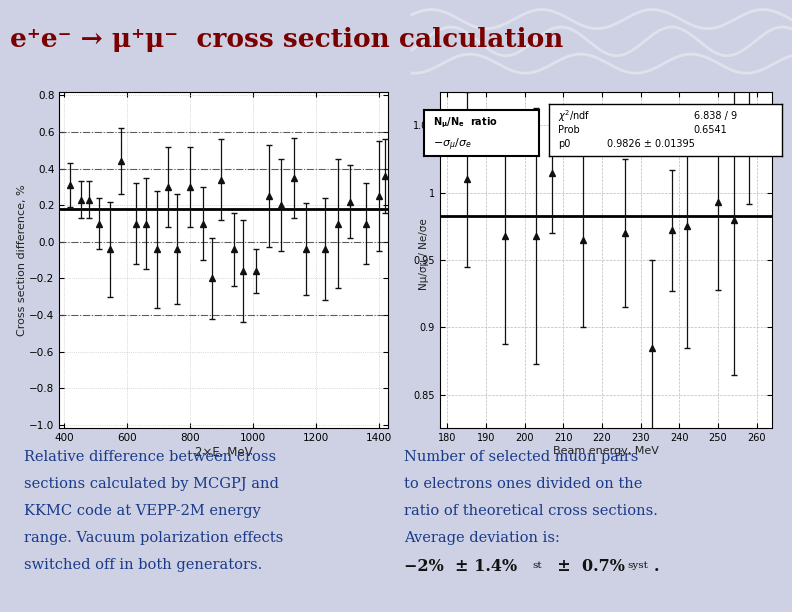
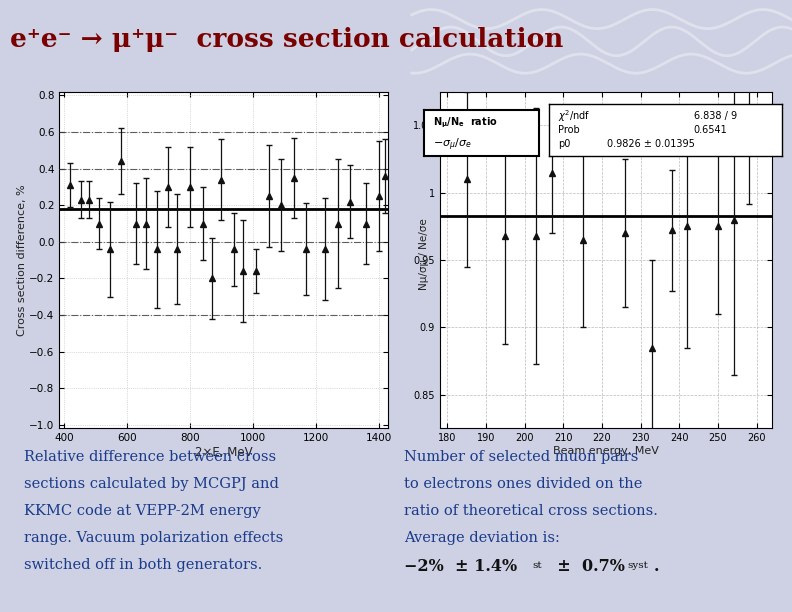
250: 0.993 -> 0.975
